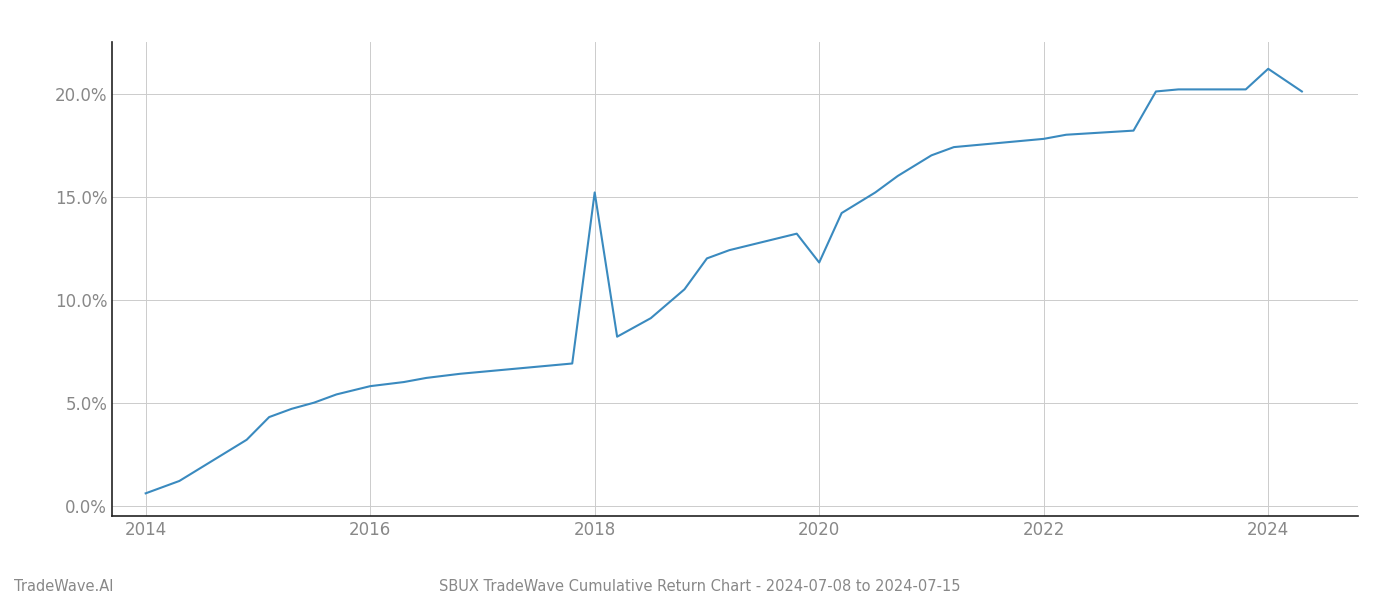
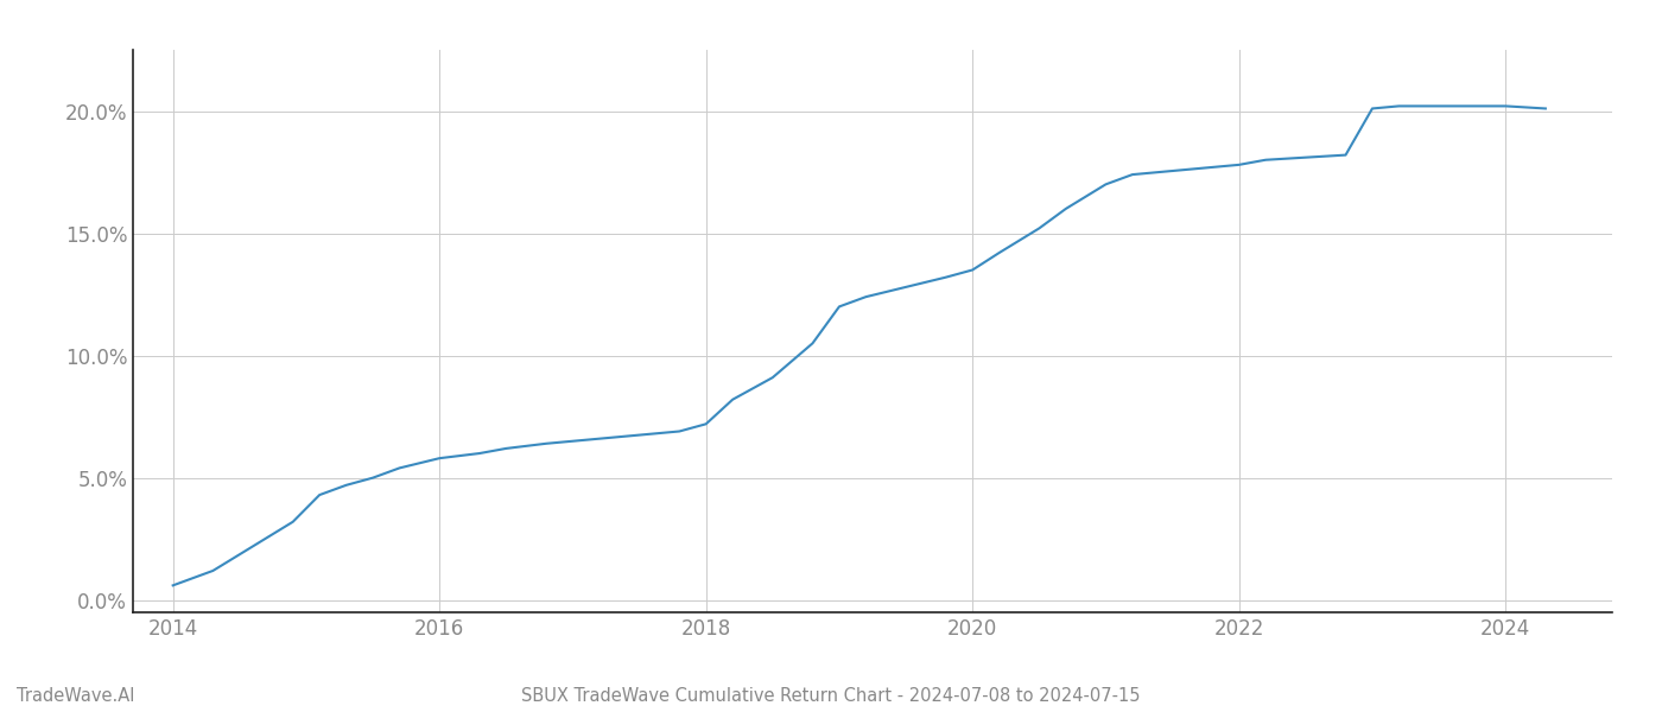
2018: 15.2% -> 7.2%
2020: 11.8% -> 13.5%
2024: 21.2% -> 20.2%
